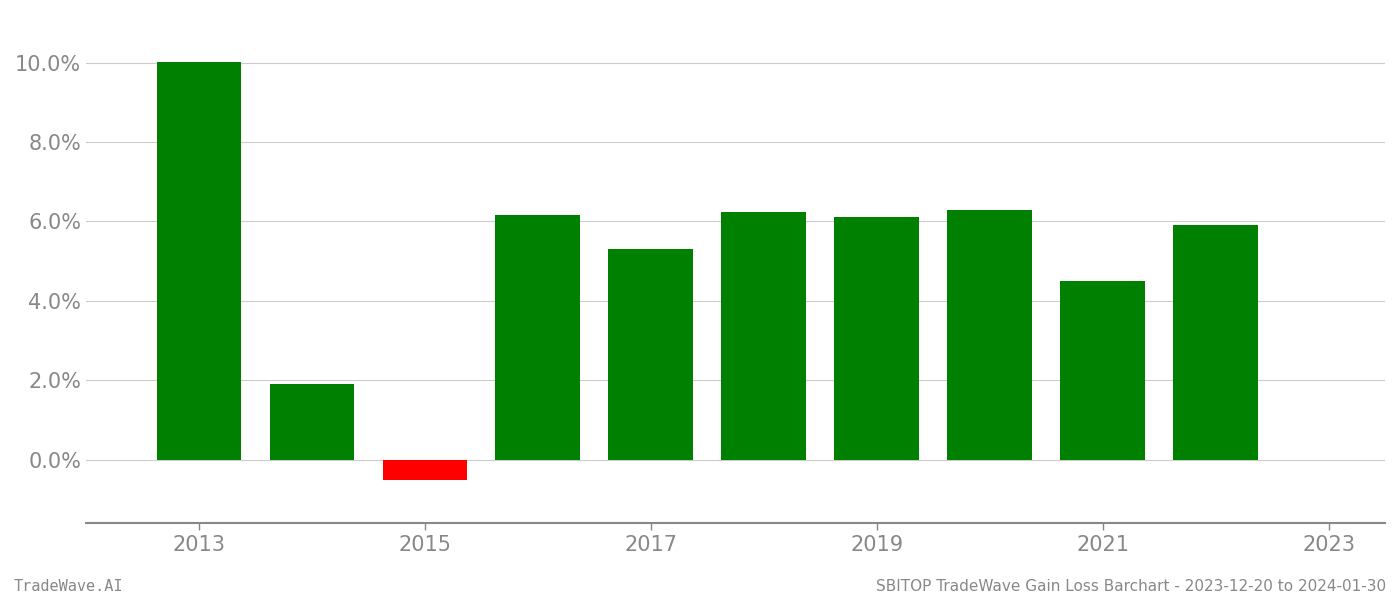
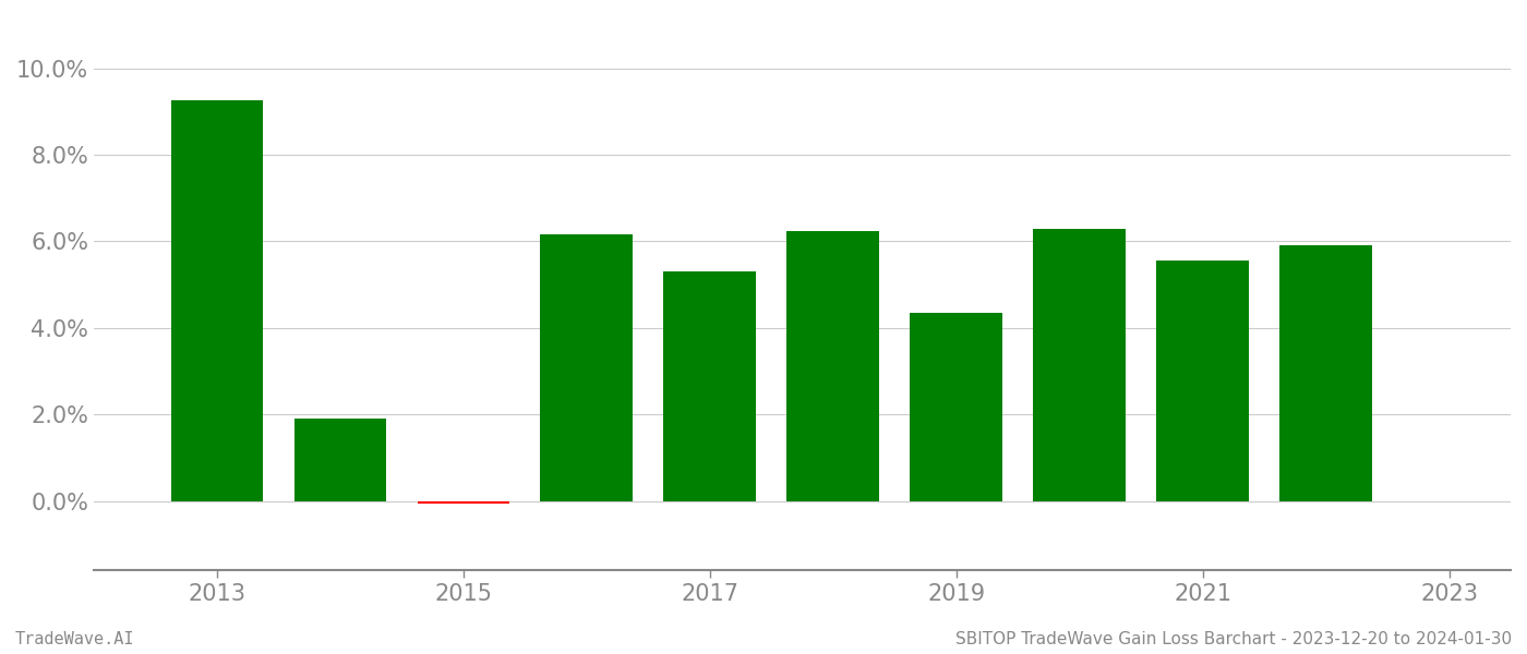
2013: 10.02% -> 9.25%
2015: -0.50% -> -0.05%
2019: 6.10% -> 4.35%
2021: 4.50% -> 5.55%
